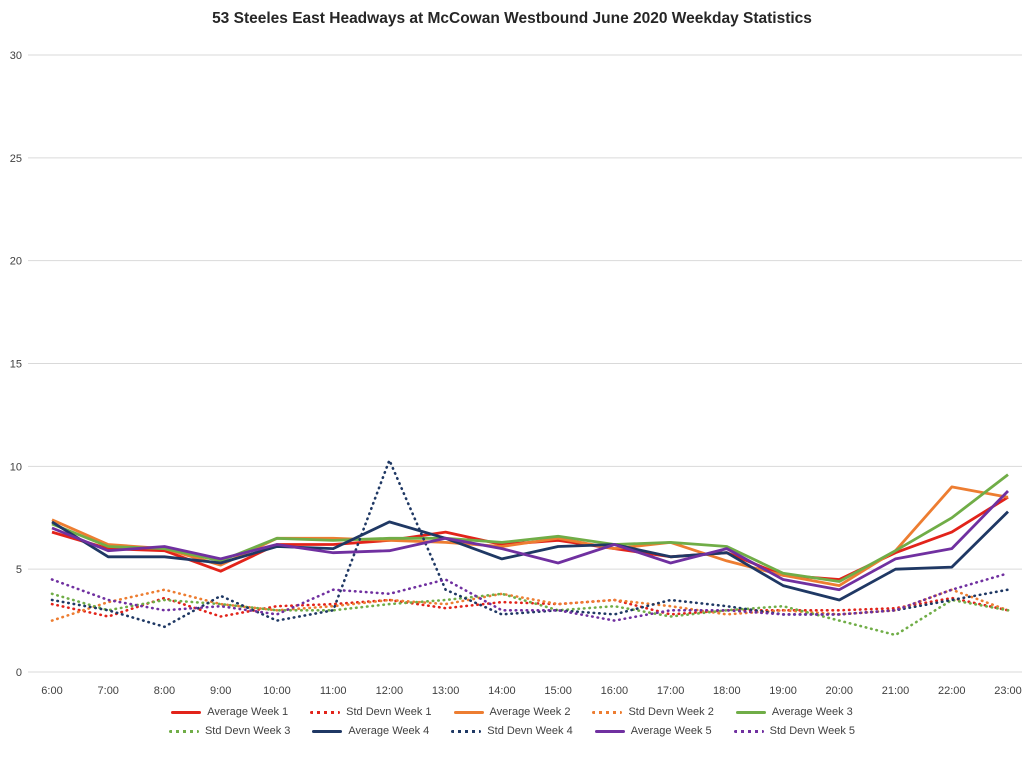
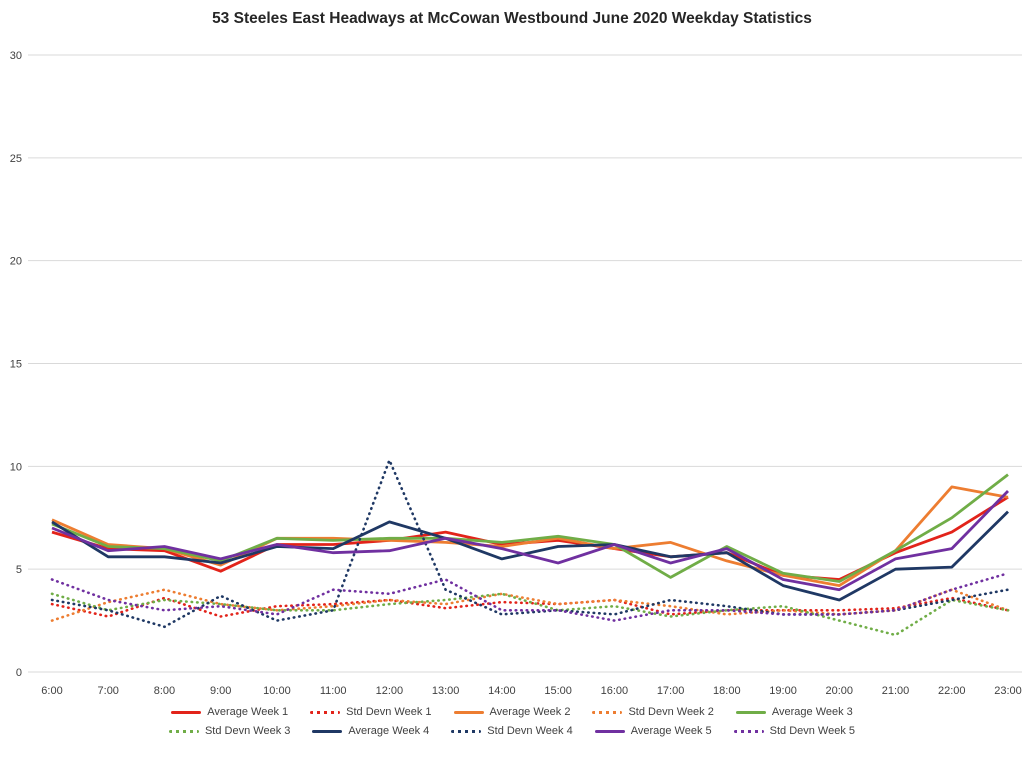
Average Week 3/17:00: 6.3 -> 4.6
